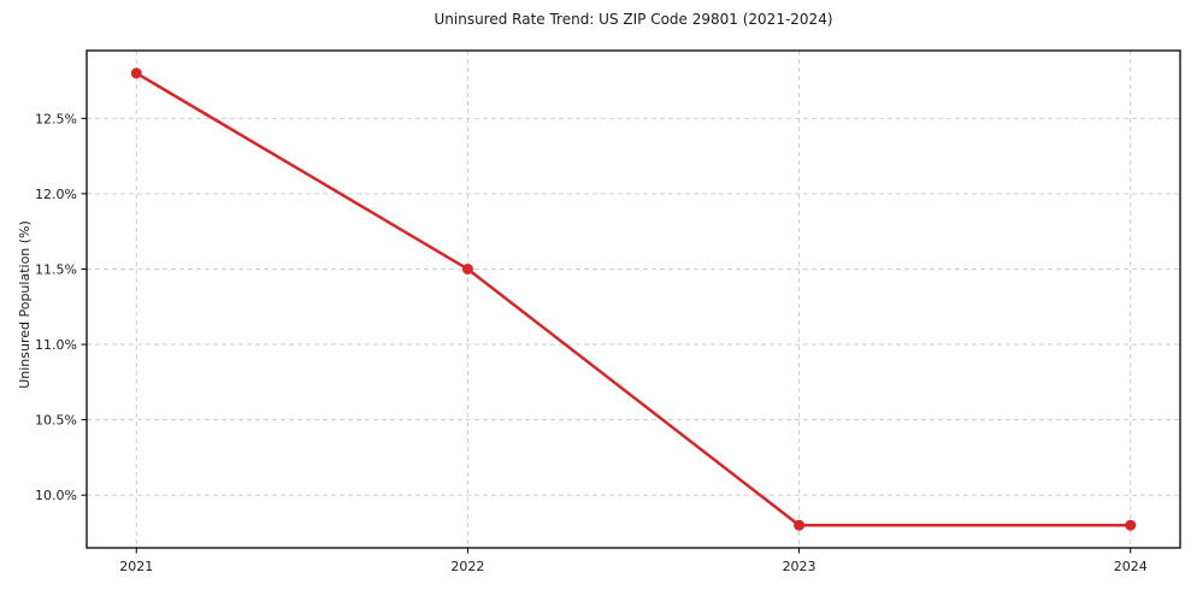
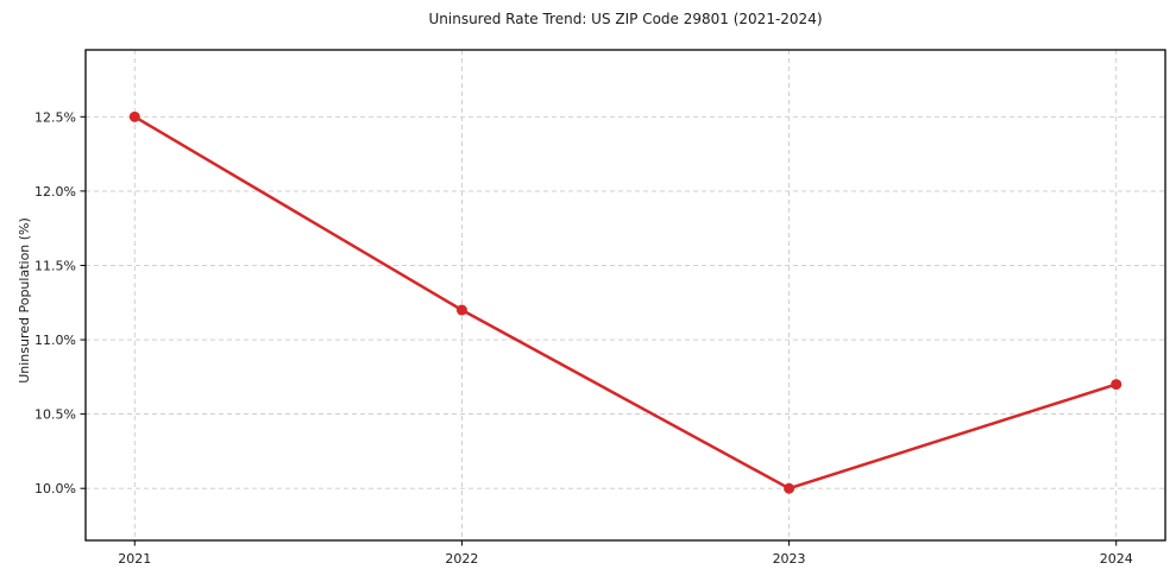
2021: 12.8% -> 12.5%
2022: 11.5% -> 11.2%
2023: 9.8% -> 10.0%
2024: 9.8% -> 10.7%
